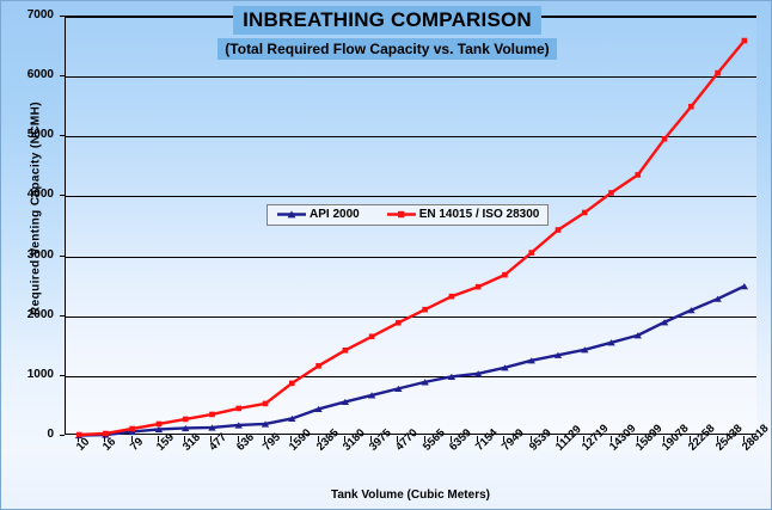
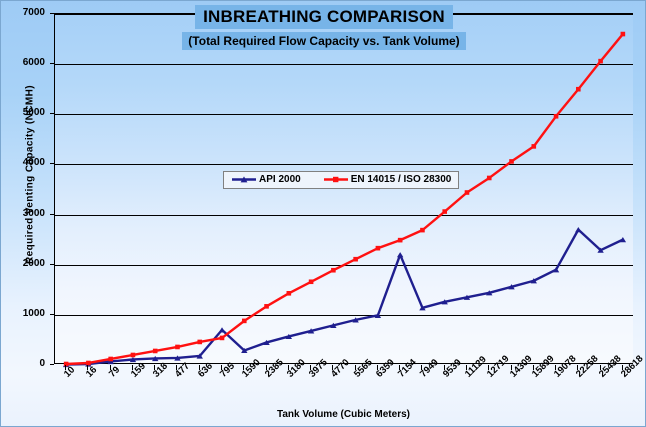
API 2000/795: 200 -> 700
API 2000/7154: 1000 -> 2200
API 2000/22258: 2100 -> 2700
